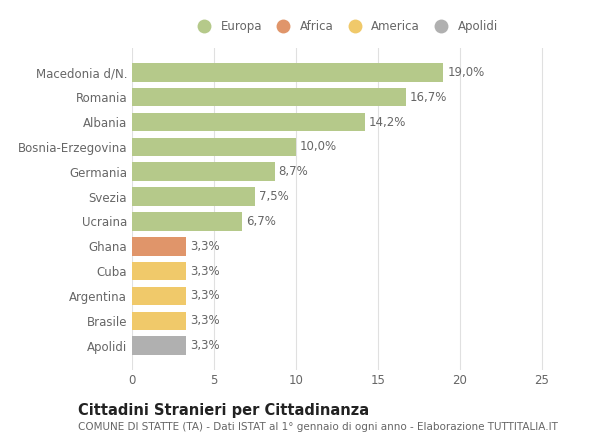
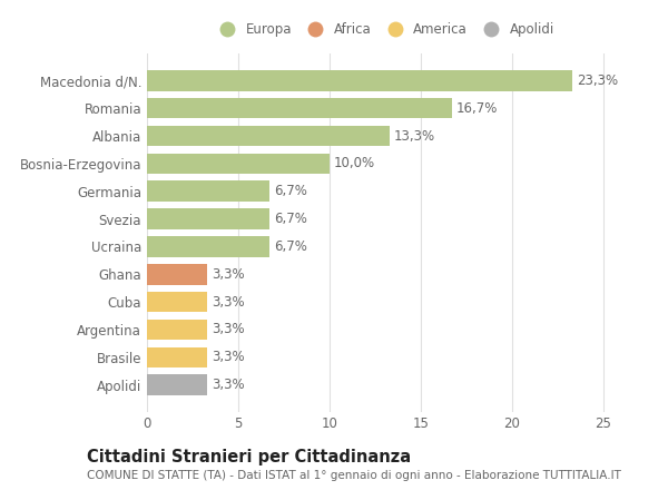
Macedonia d/N.: 19,0% -> 23,3%
Albania: 14,2% -> 13,3%
Germania: 8,7% -> 6,7%
Svezia: 7,5% -> 6,7%
